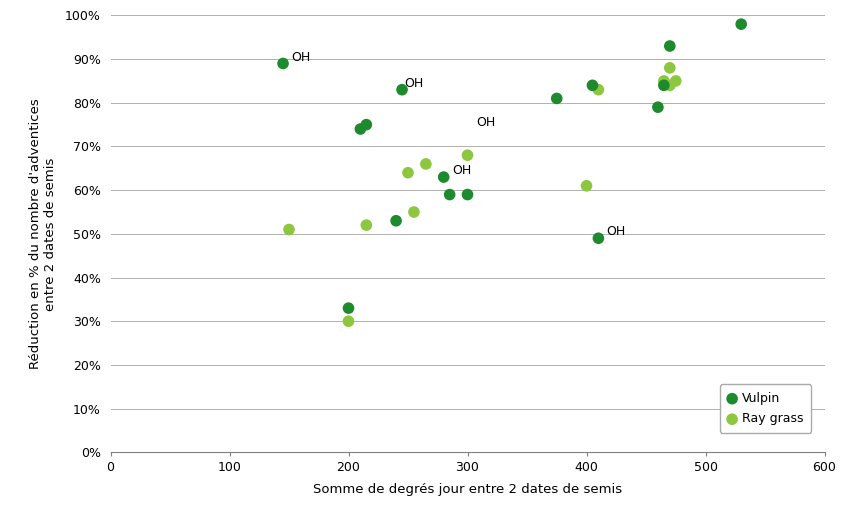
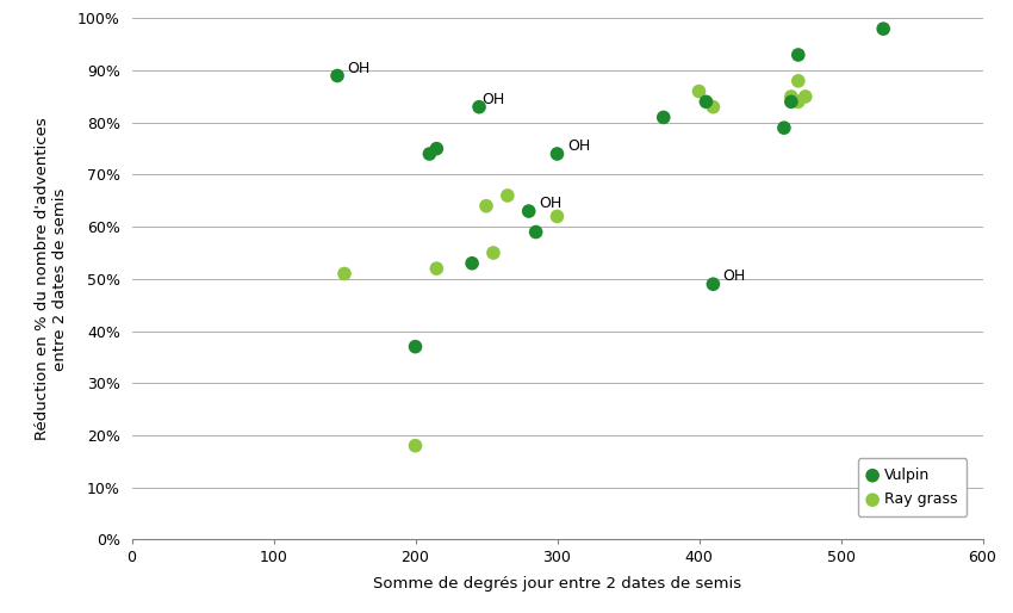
Vulpin/200: 33% -> 37%
Ray grass/200: 30% -> 18%
Vulpin/300: 59% -> 74%
Ray grass/300: 68% -> 62%
Ray grass/400: 61% -> 86%
